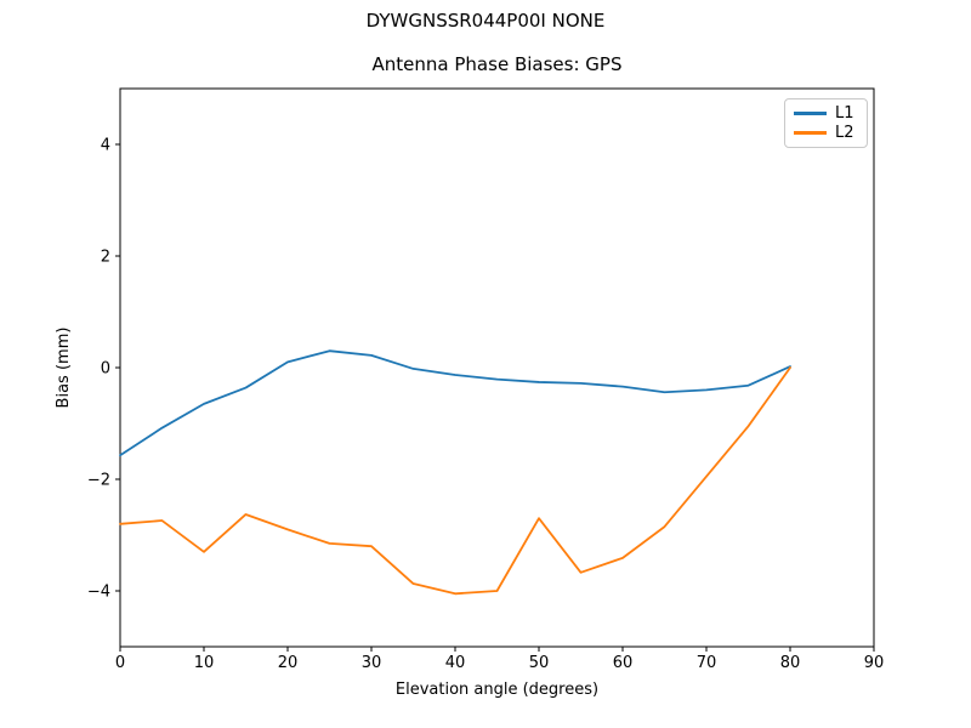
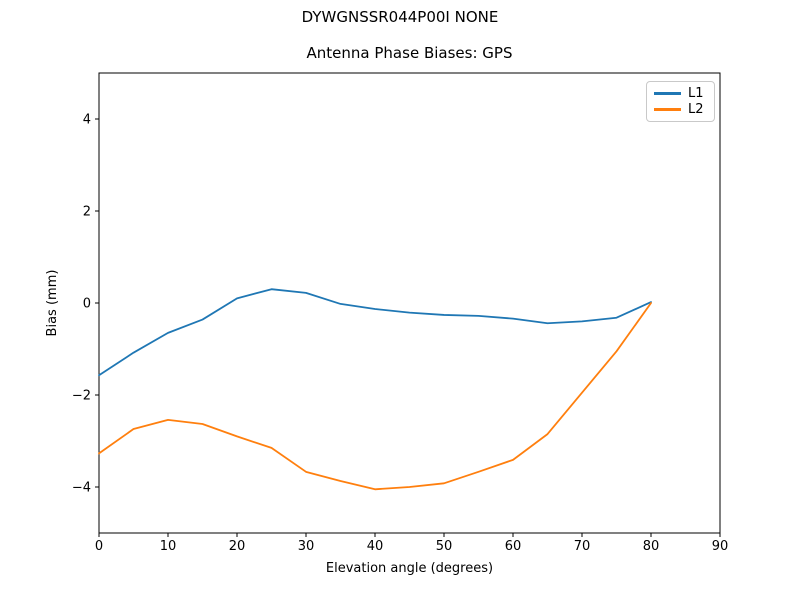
L2/0: -2.8 -> -3.3
L2/10: -3.3 -> -2.5
L2/30: -3.2 -> -3.7
L2/50: -2.7 -> -3.9
